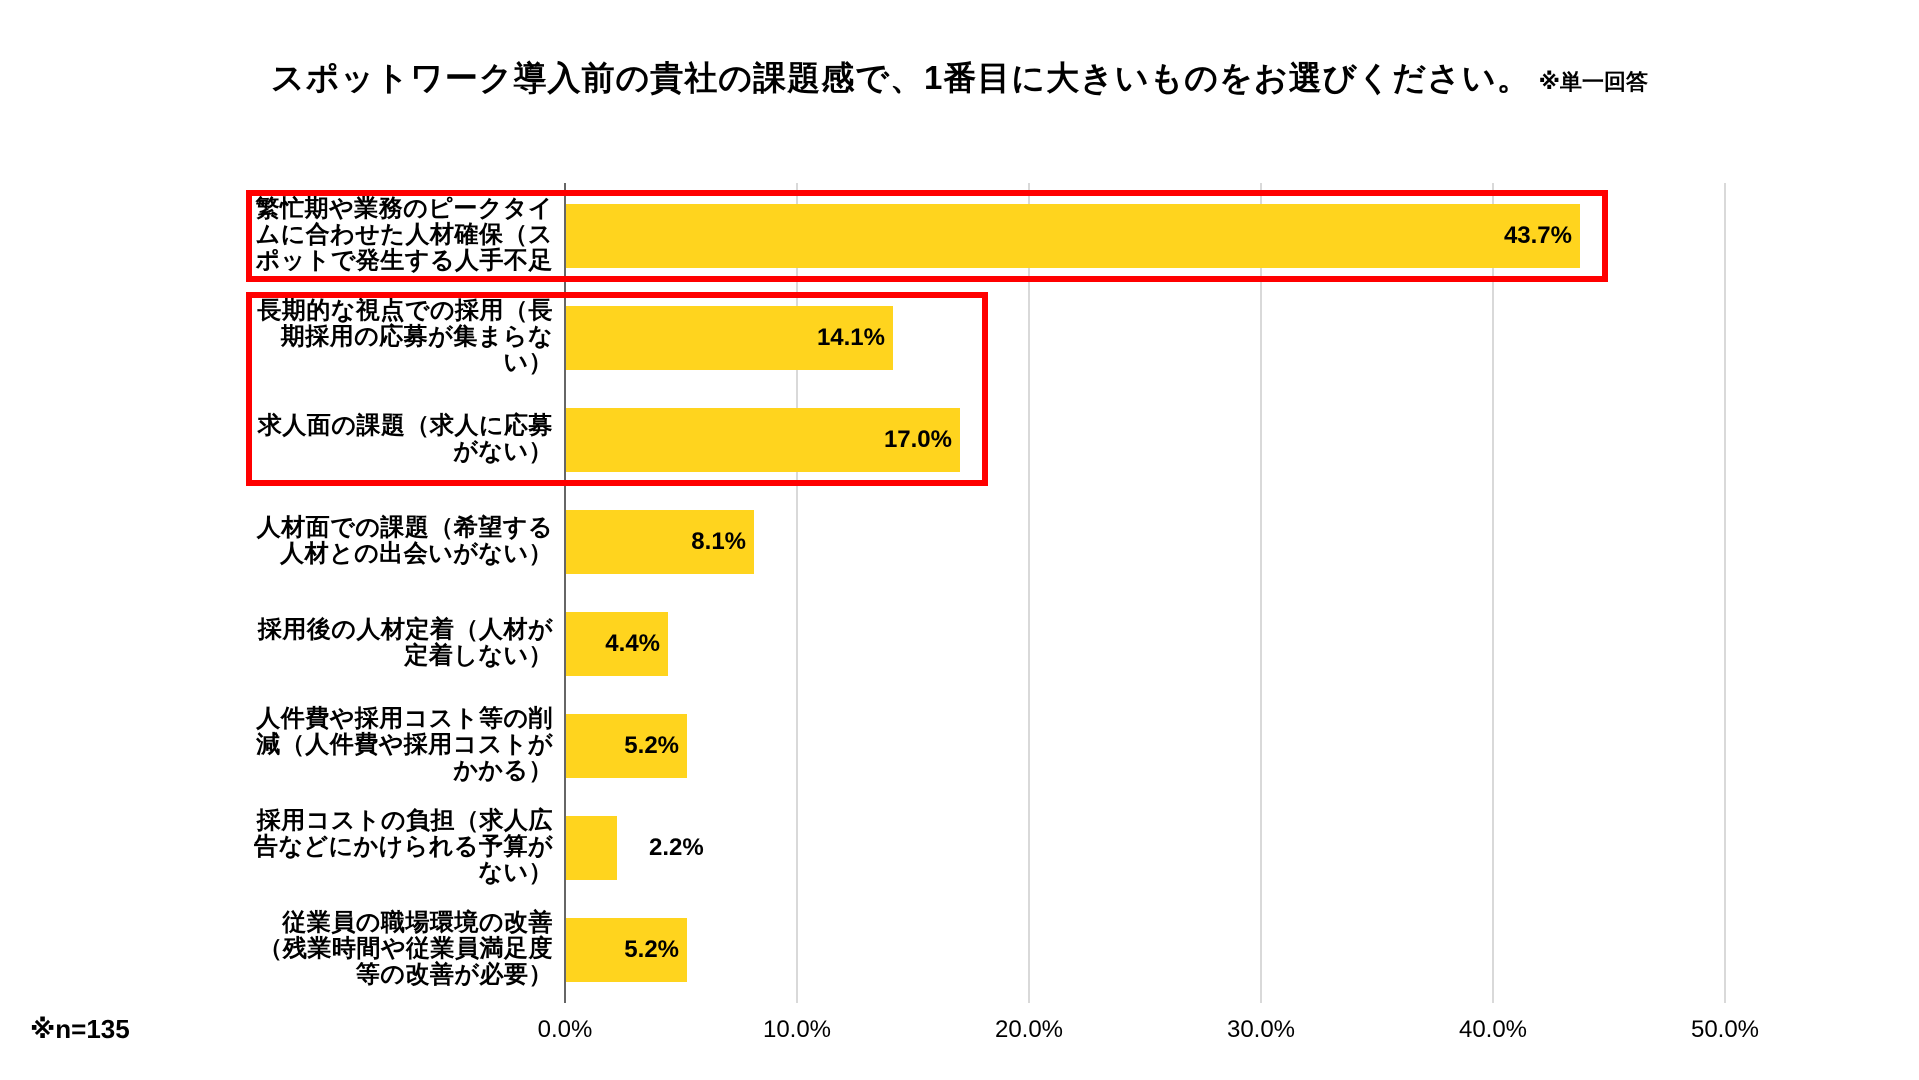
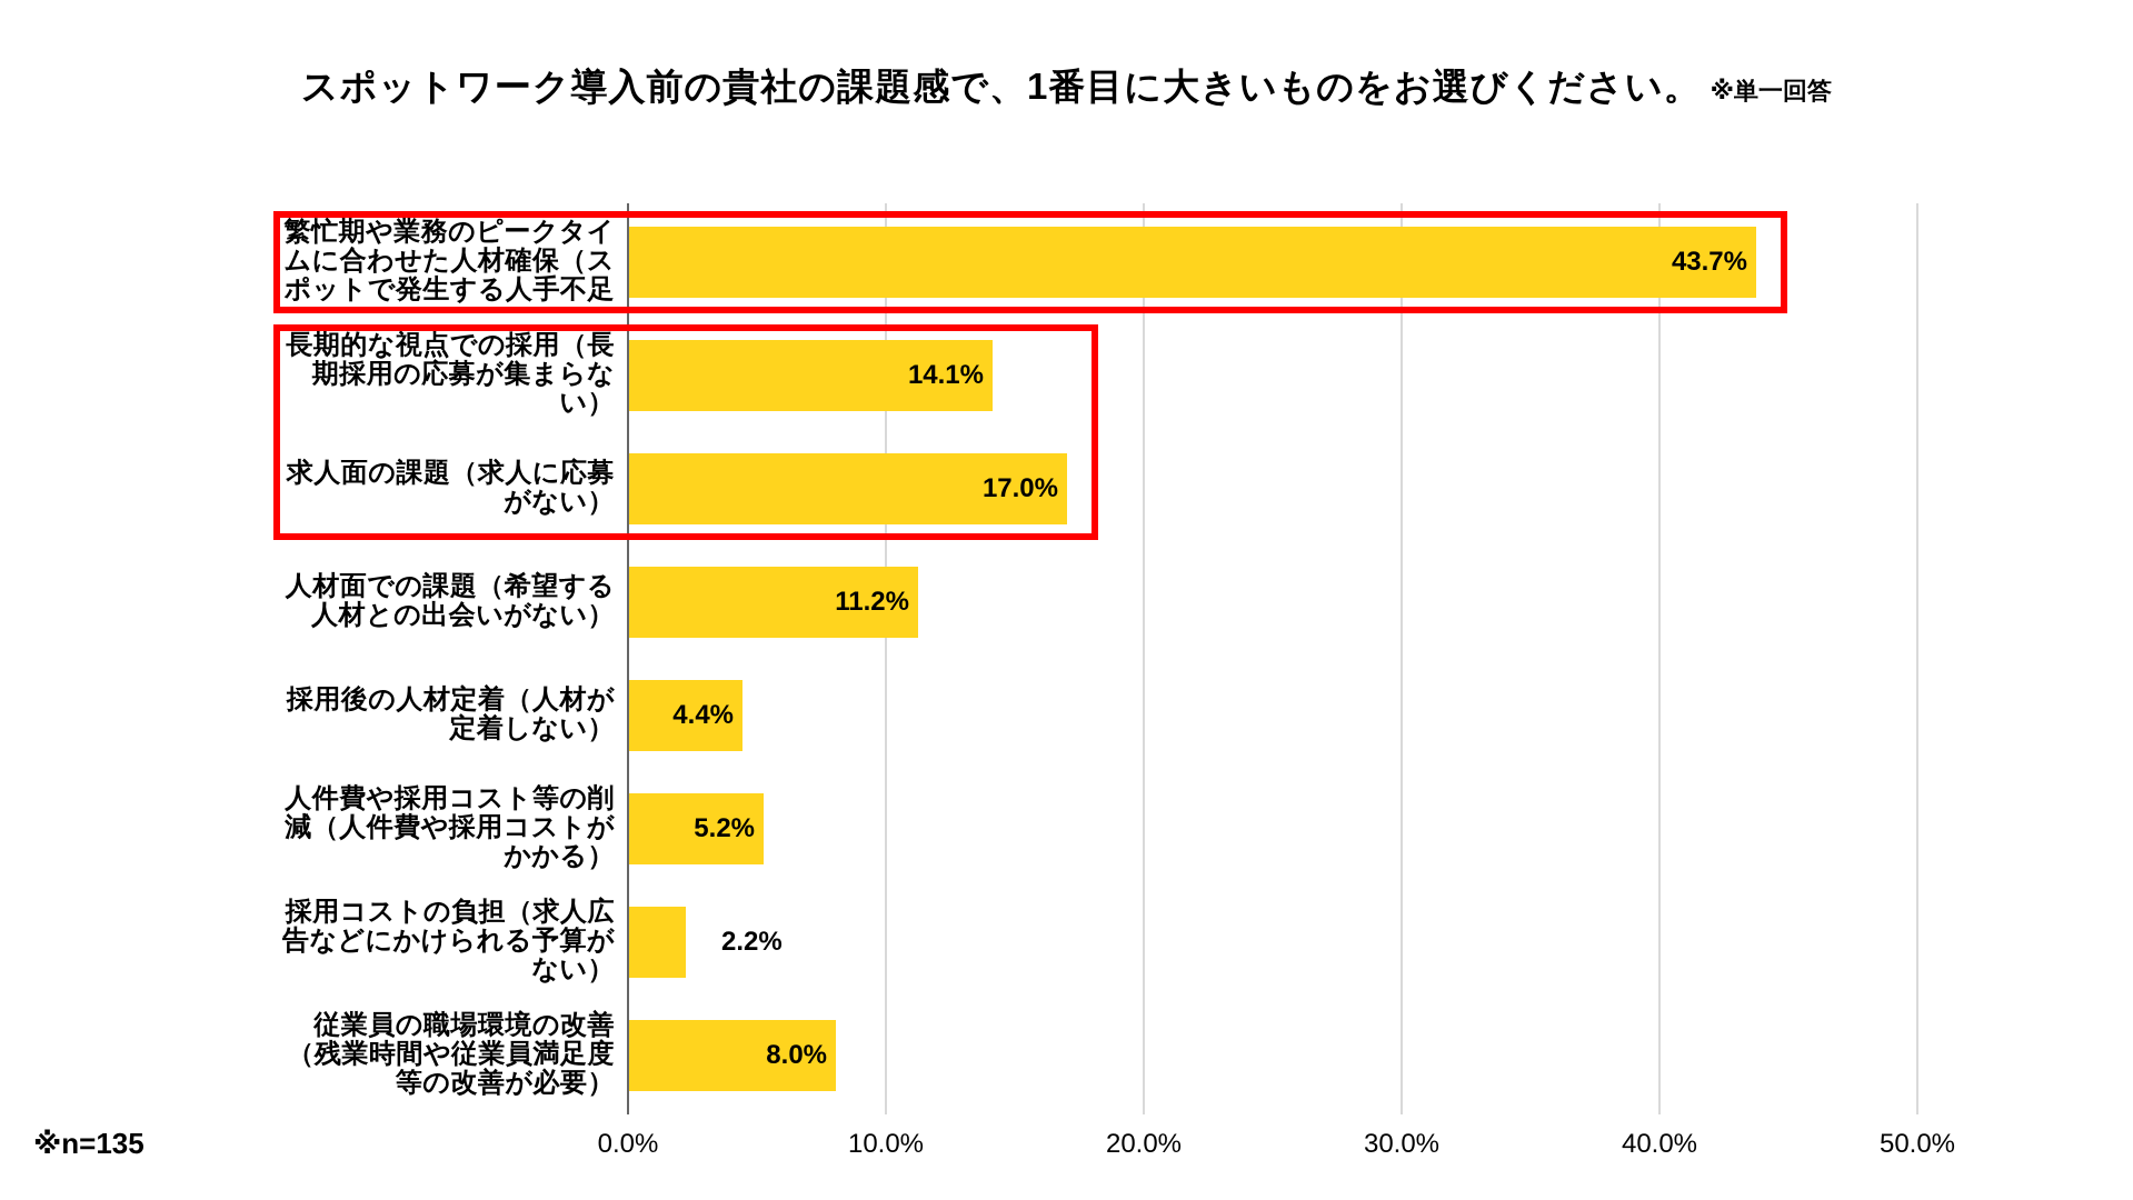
人材面での課題（希望する人材との出会いがない）: 8.1% -> 11.2%
従業員の職場環境の改善（残業時間や従業員満足度等の改善が必要）: 5.2% -> 8.0%
